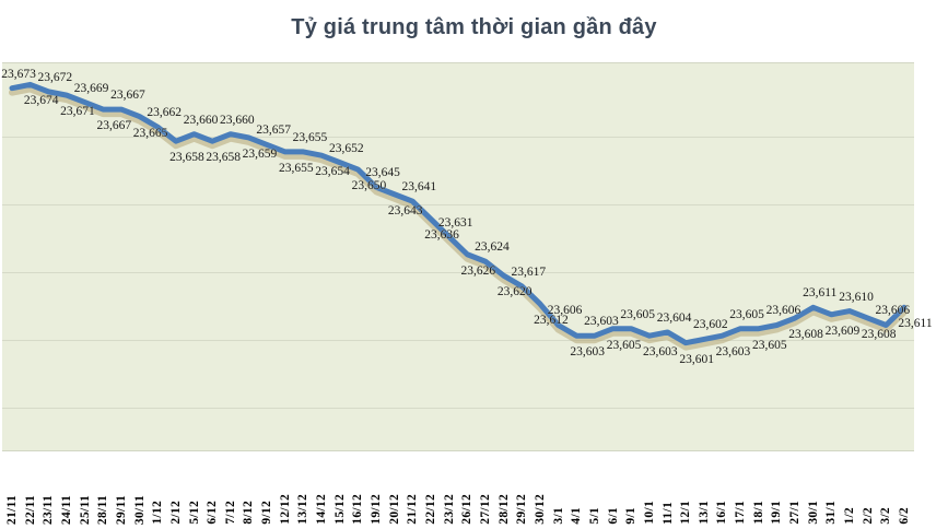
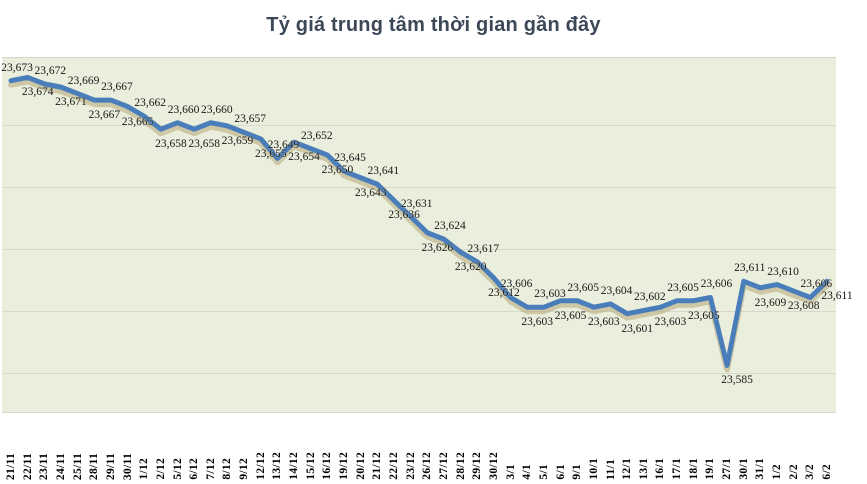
13/12: 23,655 -> 23,649
27/1: 23,608 -> 23,585
